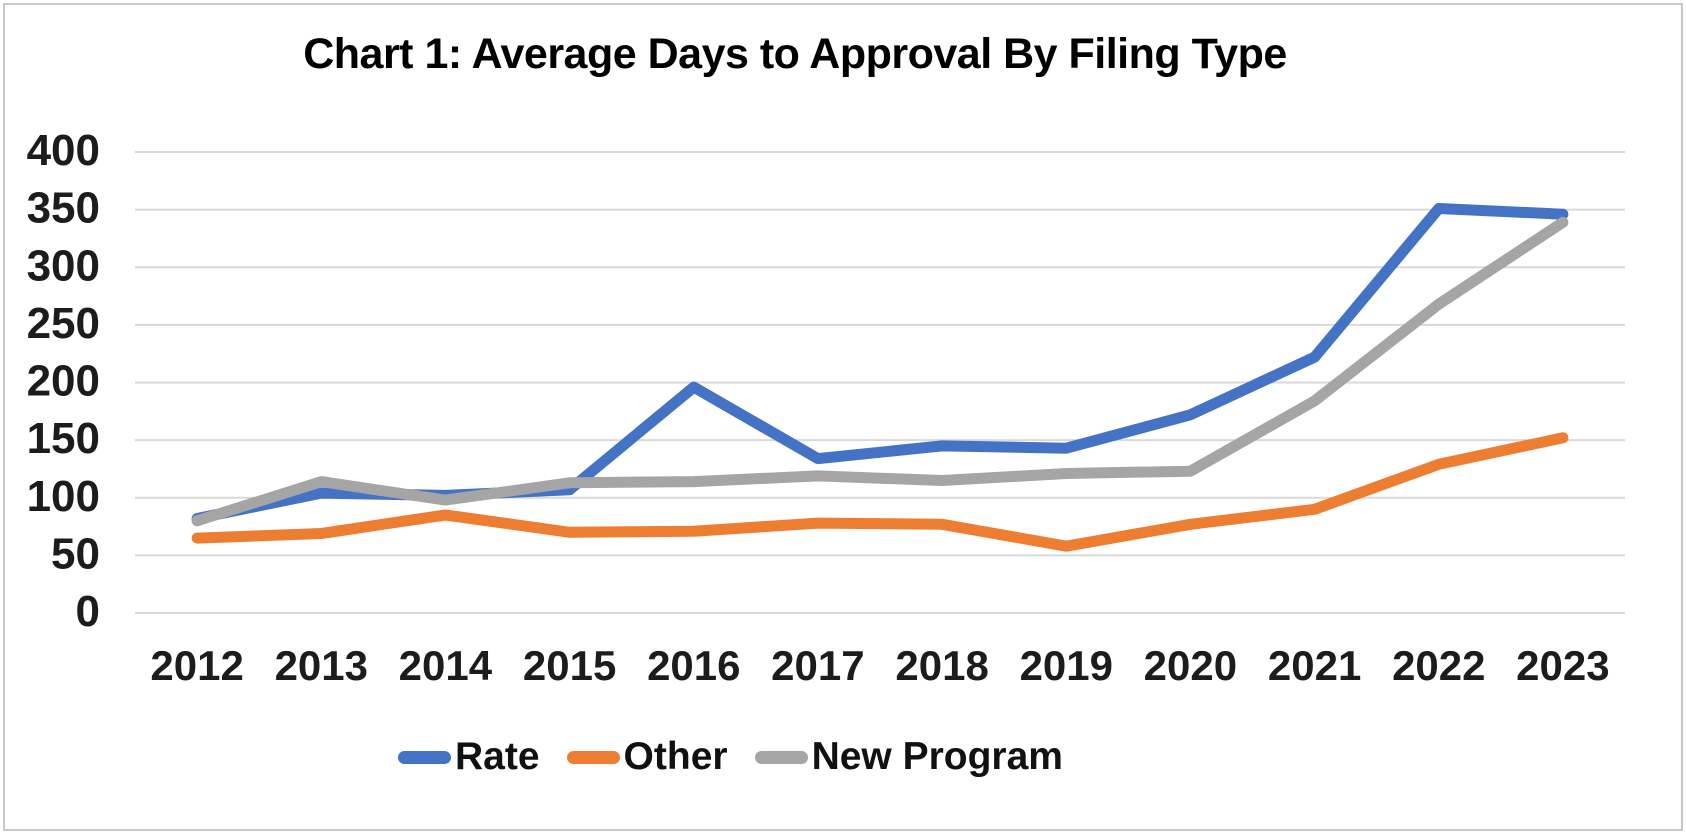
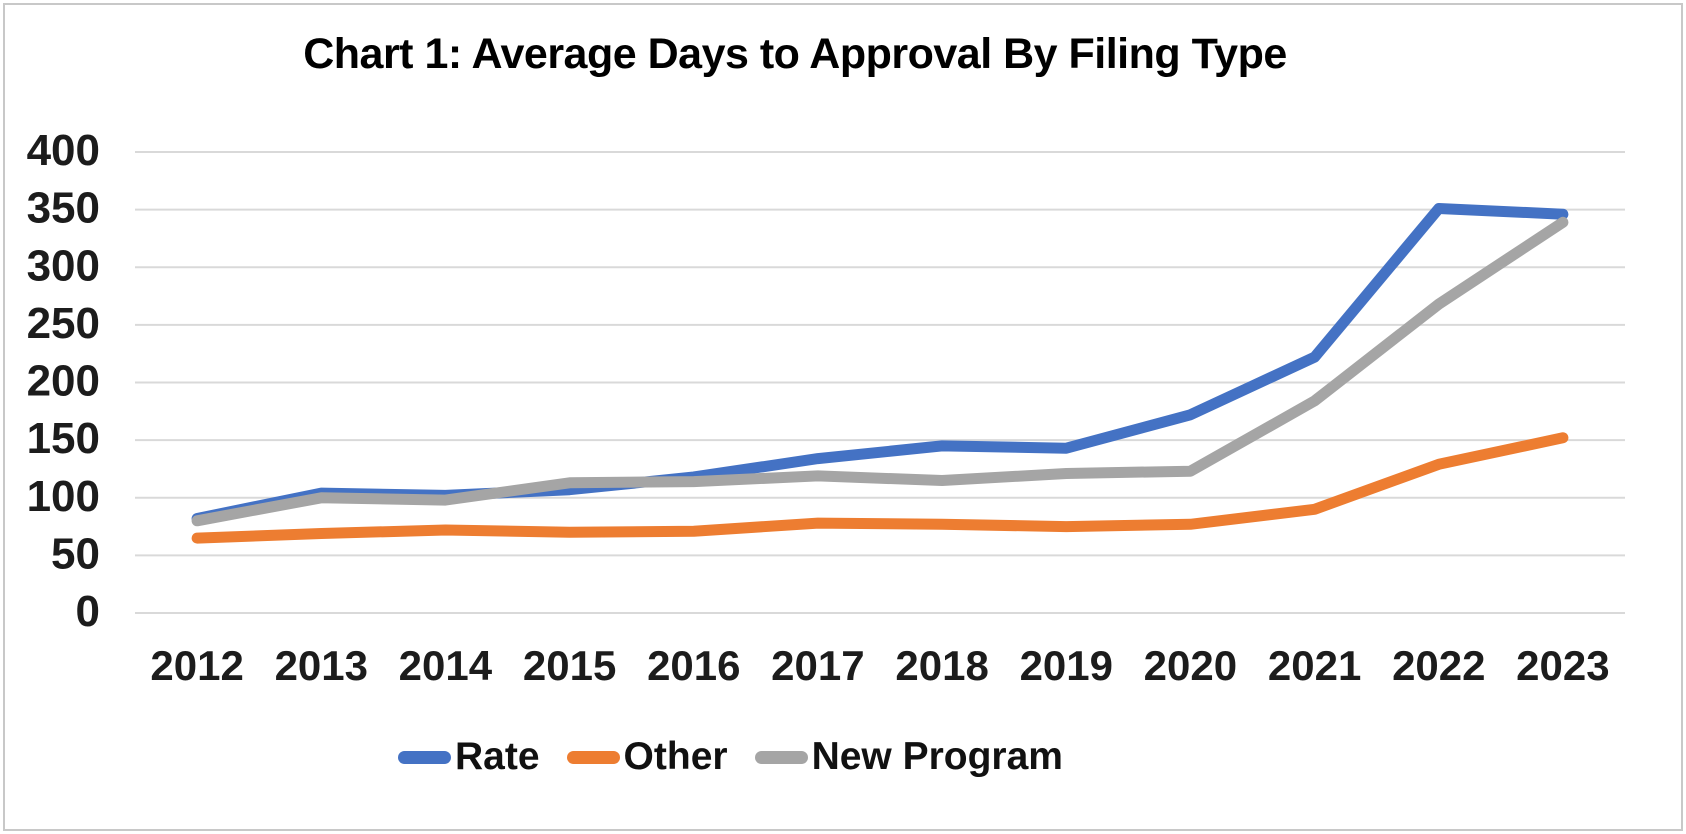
New Program/2013: 114 -> 100
Other/2014: 85 -> 72
Rate/2016: 196 -> 118
Other/2019: 58 -> 75
